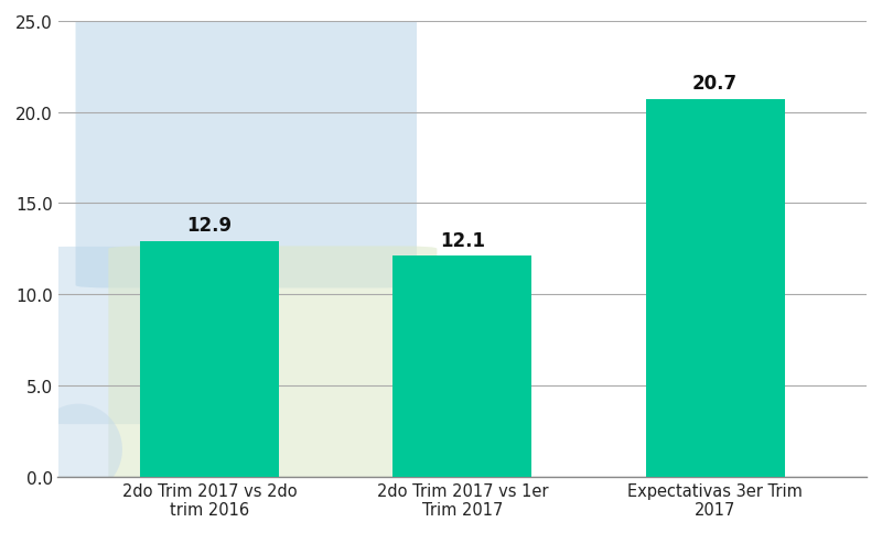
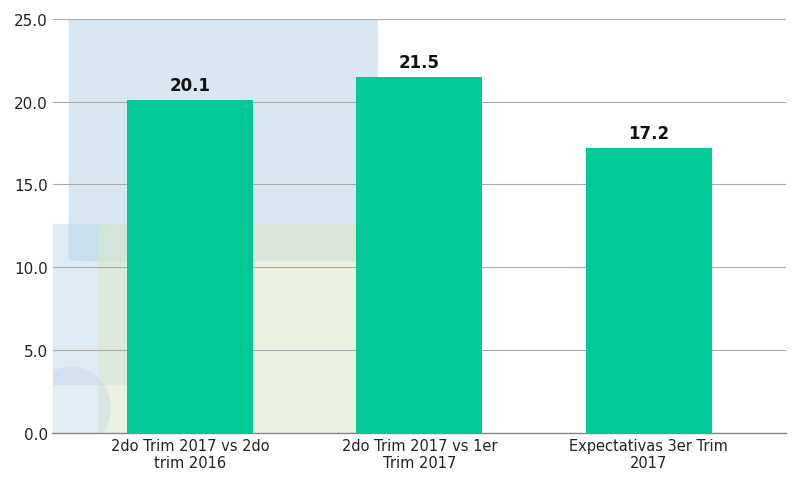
2do Trim 2017 vs 2do trim 2016: 12.9 -> 20.1
2do Trim 2017 vs 1er Trim 2017: 12.1 -> 21.5
Expectativas 3er Trim 2017: 20.7 -> 17.2
